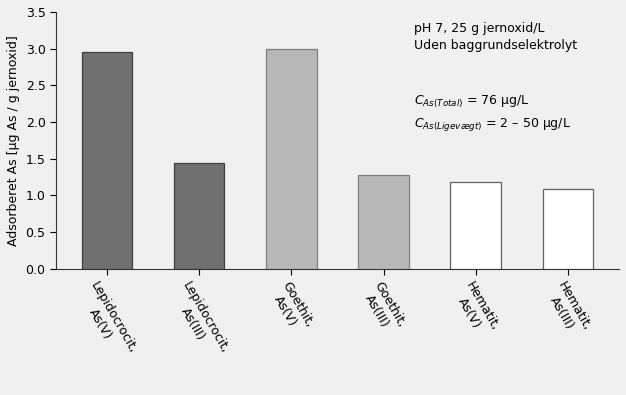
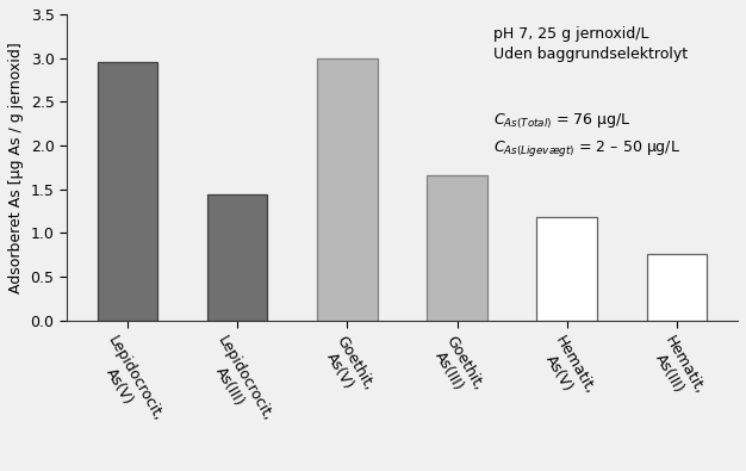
Goethit, As(III): 1.28 -> 1.66
Hematit, As(III): 1.08 -> 0.76
